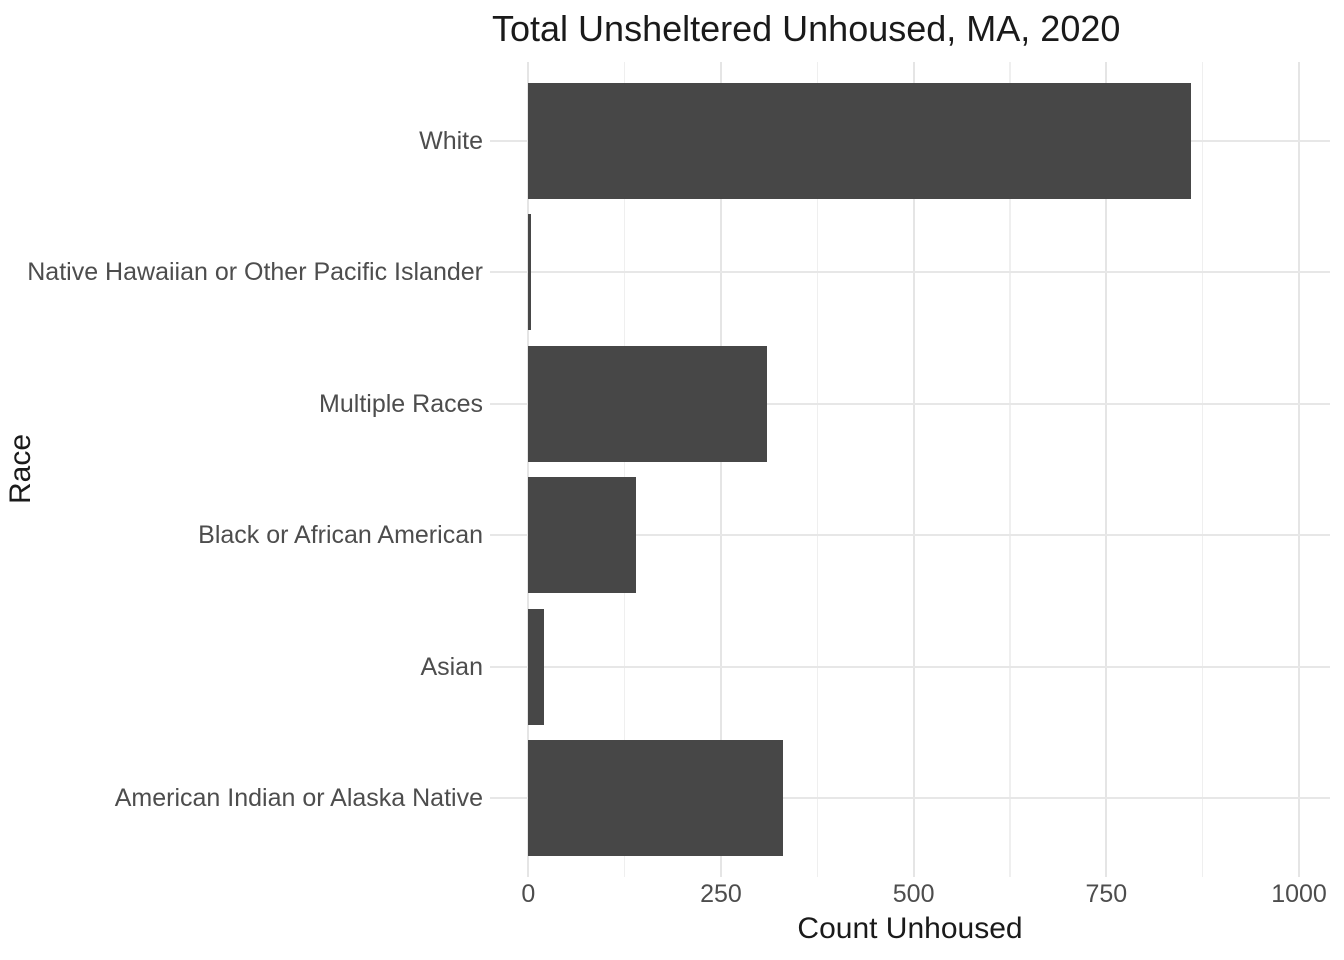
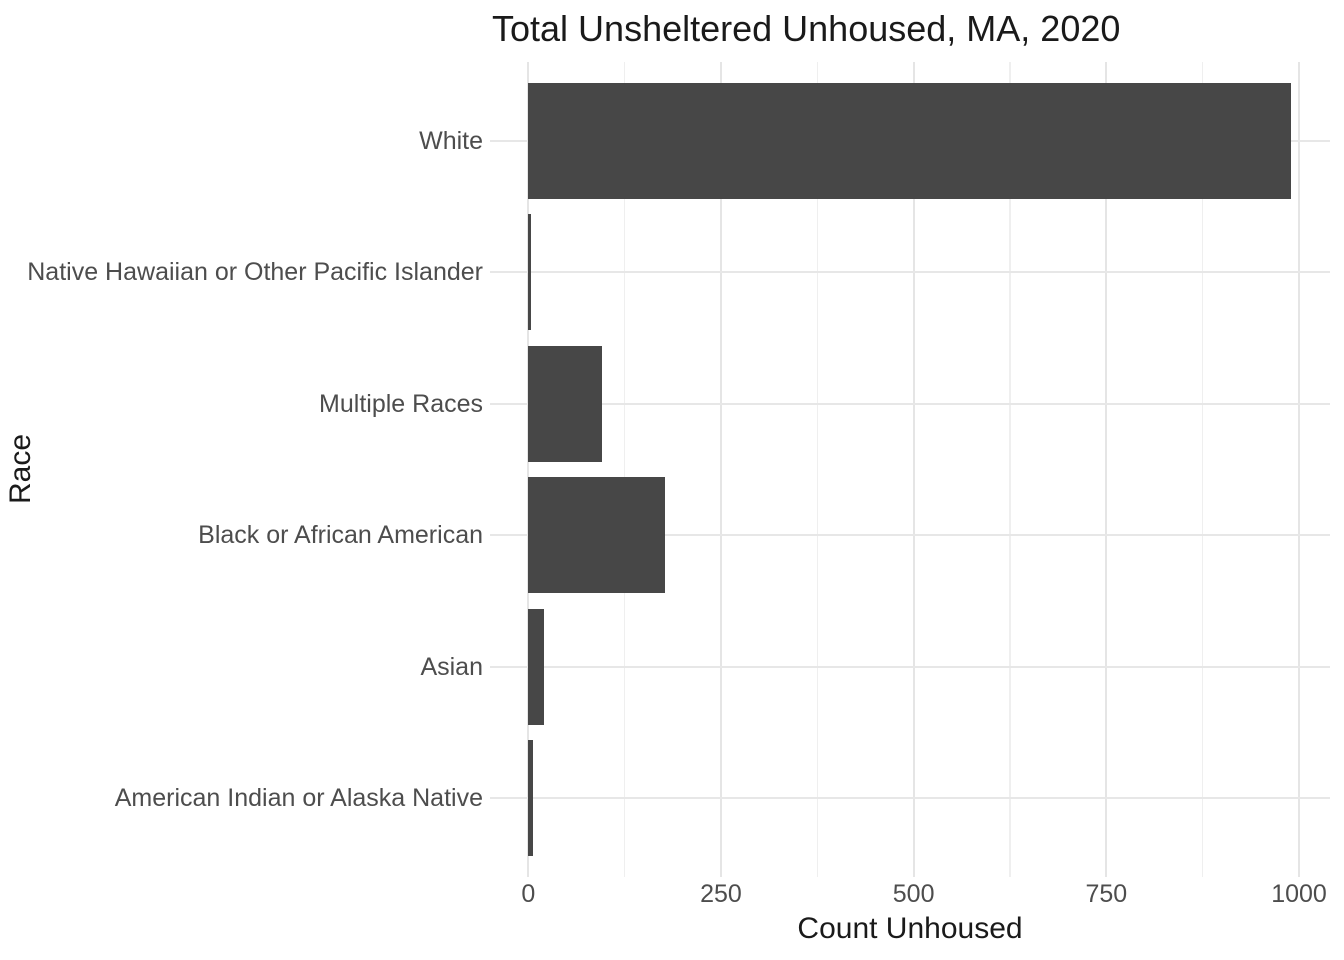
White: 860 -> 990
Multiple Races: 310 -> 100
Black or African American: 140 -> 180
American Indian or Alaska Native: 330 -> 10
